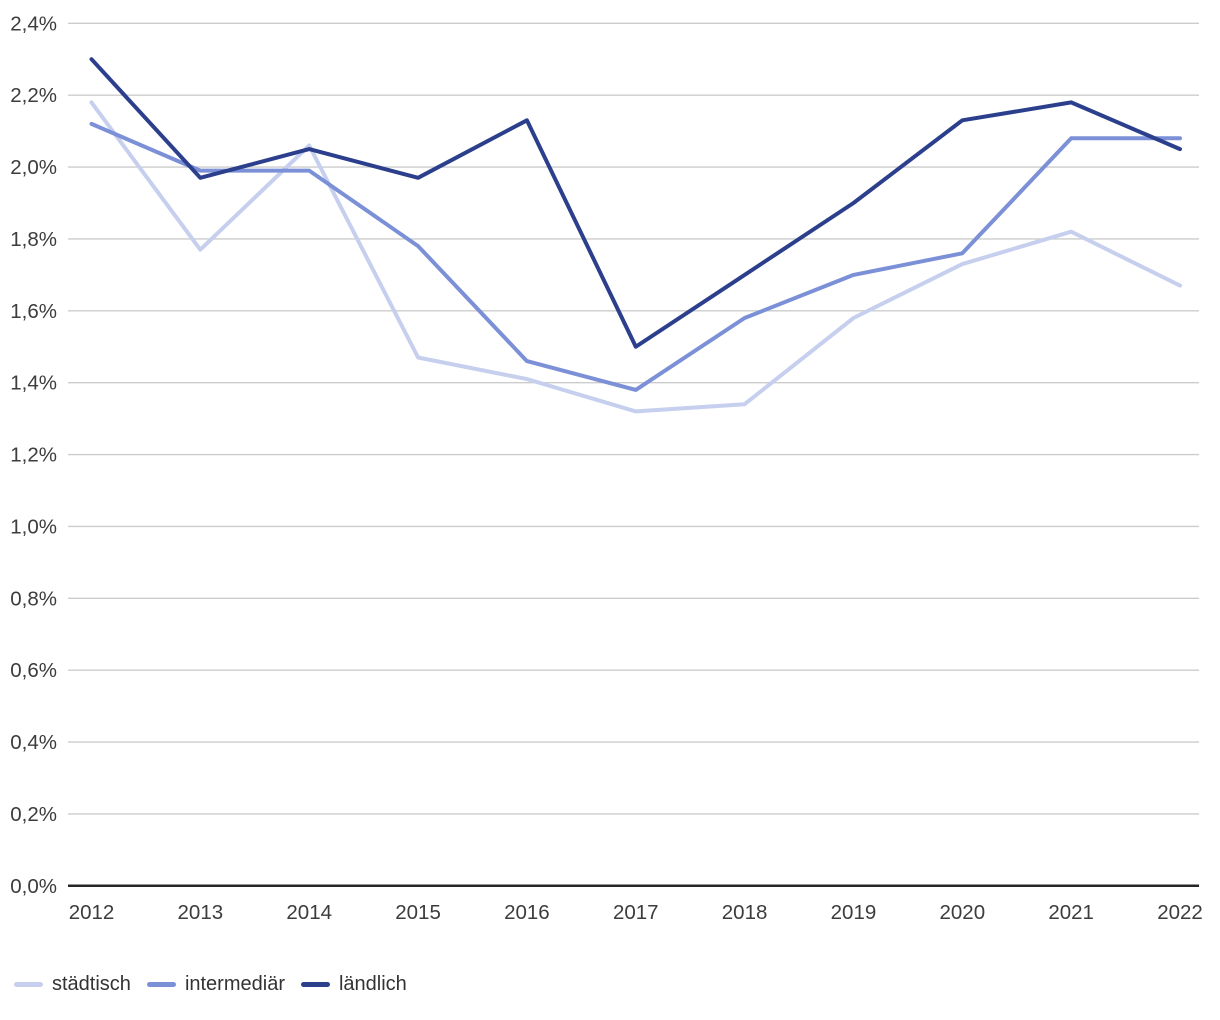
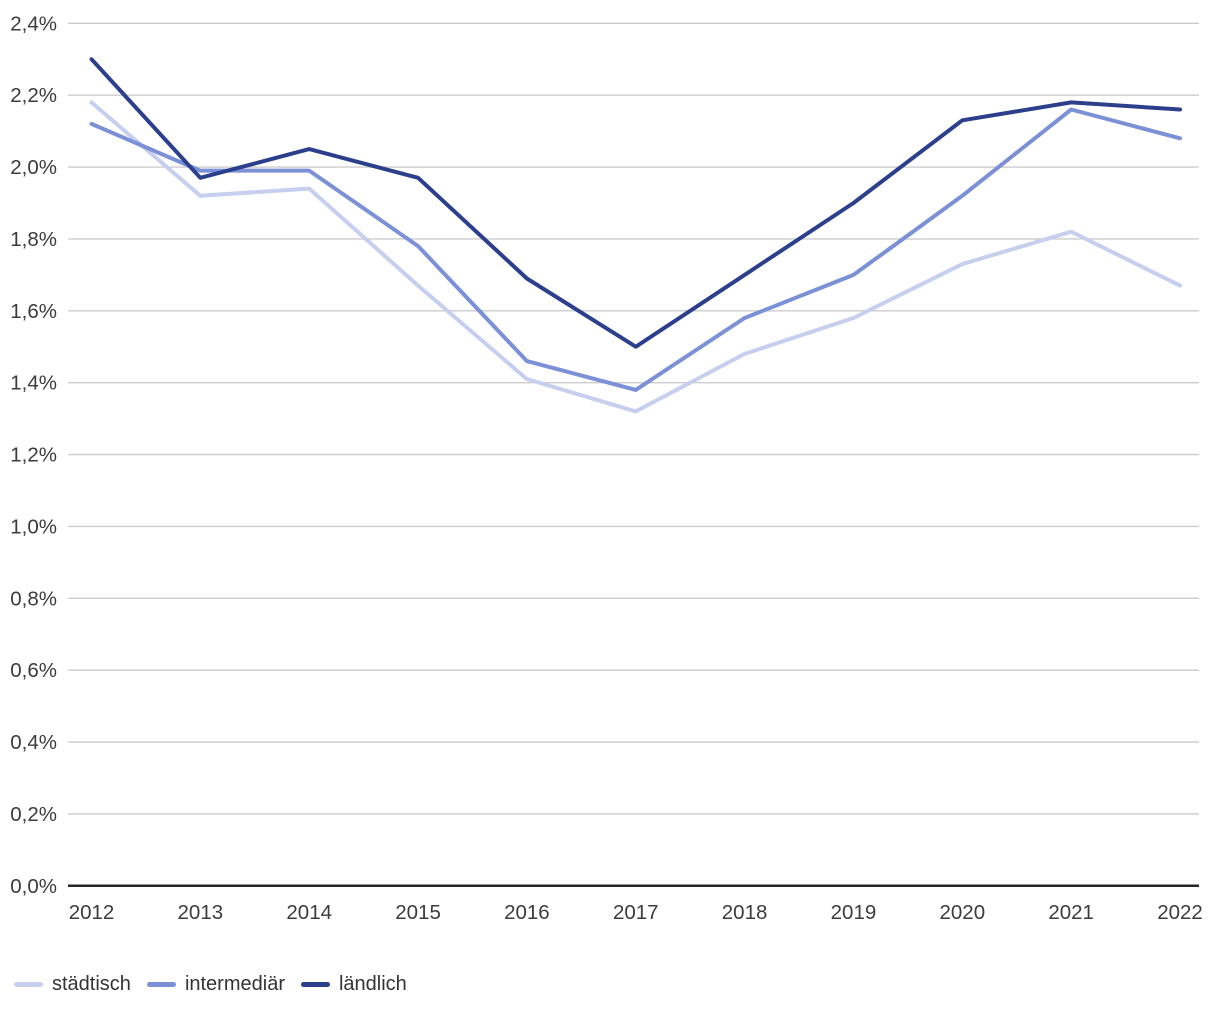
städtisch/2013: 1,77% -> 1,92%
städtisch/2014: 2,06% -> 1,94%
städtisch/2015: 1,47% -> 1,67%
ländlich/2016: 2,13% -> 1,69%
städtisch/2018: 1,34% -> 1,48%
intermediär/2020: 1,76% -> 1,92%
intermediär/2021: 2,08% -> 2,16%
ländlich/2022: 2,05% -> 2,16%
